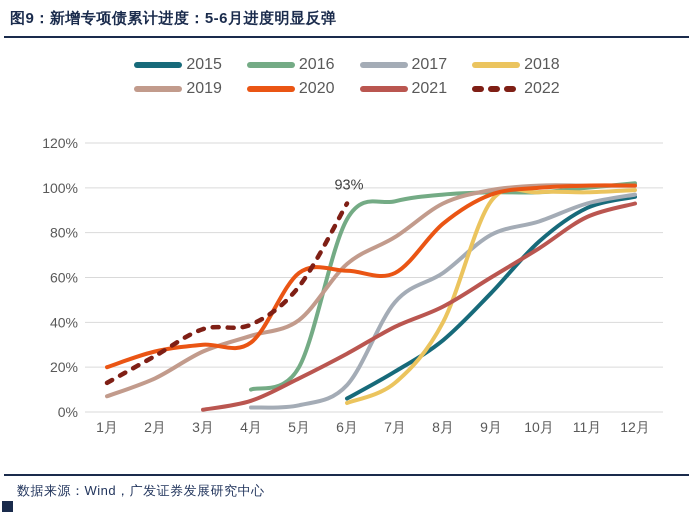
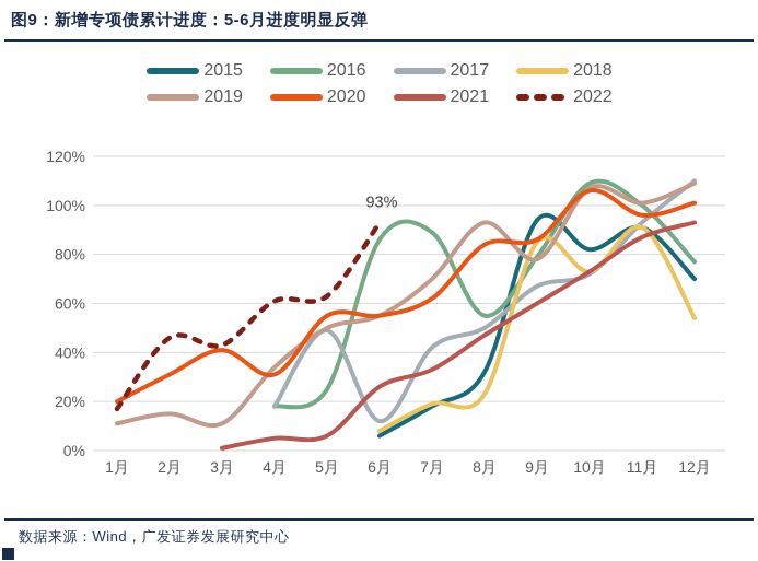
2019/1月: 7% -> 11%
2022/1月: 13% -> 17%
2020/2月: 27% -> 31%
2022/2月: 25% -> 46%
2019/3月: 27% -> 11%
2020/3月: 30% -> 41%
2022/3月: 37% -> 43%
2016/4月: 10% -> 18%
2017/4月: 2% -> 18%
2022/4月: 39% -> 61%
2016/5月: 20% -> 25%
2017/5月: 3% -> 49%
2019/5月: 41% -> 50%
2020/5月: 62% -> 55%
2021/5月: 15% -> 6%
2022/5月: 56% -> 63%
2018/6月: 4% -> 8%
2019/6月: 66% -> 55%
2020/6月: 63% -> 55%
2016/7月: 94% -> 89%
2017/7月: 49% -> 42%
2018/7月: 13% -> 19%
2019/7月: 78% -> 70%
2021/7月: 38% -> 33%
2016/8月: 97% -> 55%
2017/8月: 62% -> 50%
2018/8月: 40% -> 23%
2015/9月: 53% -> 94%
2016/9月: 98% -> 79%
2017/9月: 79% -> 67%
2018/9月: 94% -> 85%
2019/9月: 99% -> 78%
2020/9月: 97% -> 86%
2015/10月: 76% -> 82%
2016/10月: 98% -> 109%
2017/10月: 85% -> 72%
2018/10月: 98% -> 73%
2019/10月: 101% -> 107%
2020/10月: 100% -> 106%
2018/11月: 98% -> 91%
2020/11月: 101% -> 96%
2015/12月: 96% -> 70%
2016/12月: 102% -> 77%
2017/12月: 97% -> 110%
2018/12月: 99% -> 54%
2019/12月: 101% -> 109%
